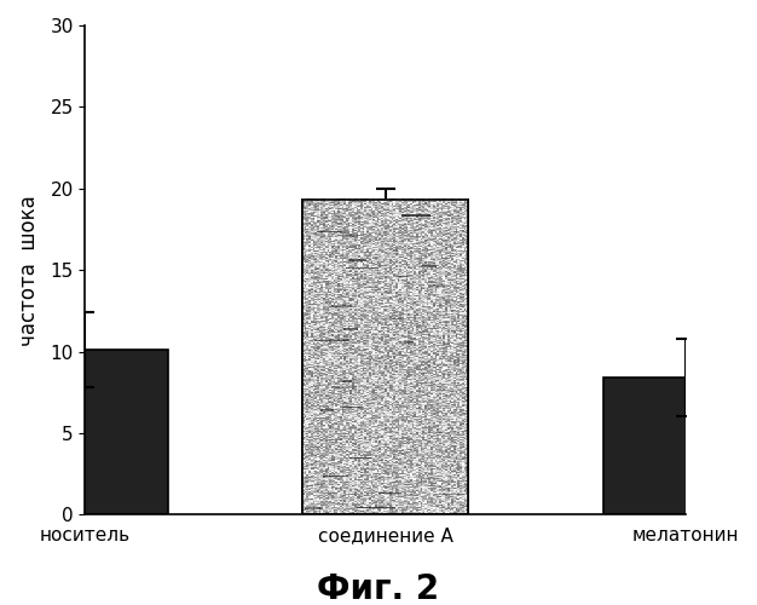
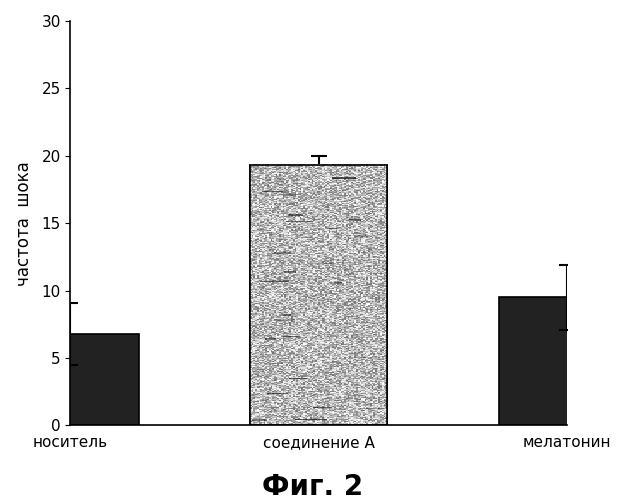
носитель: 10.1 -> 6.8
мелатонин: 8.4 -> 9.5
